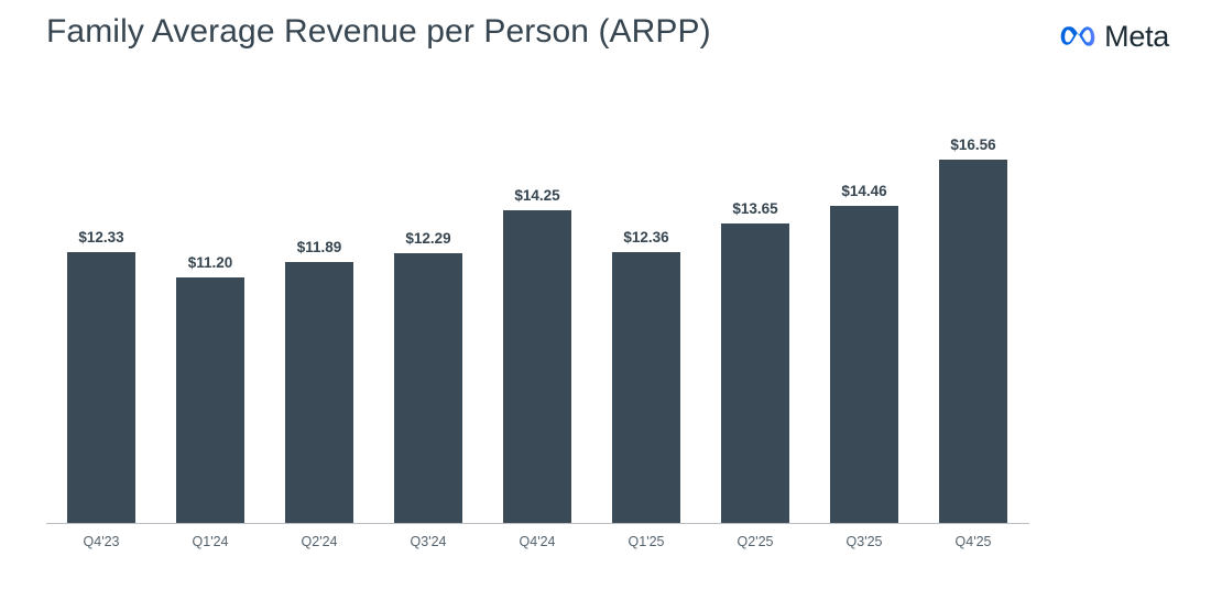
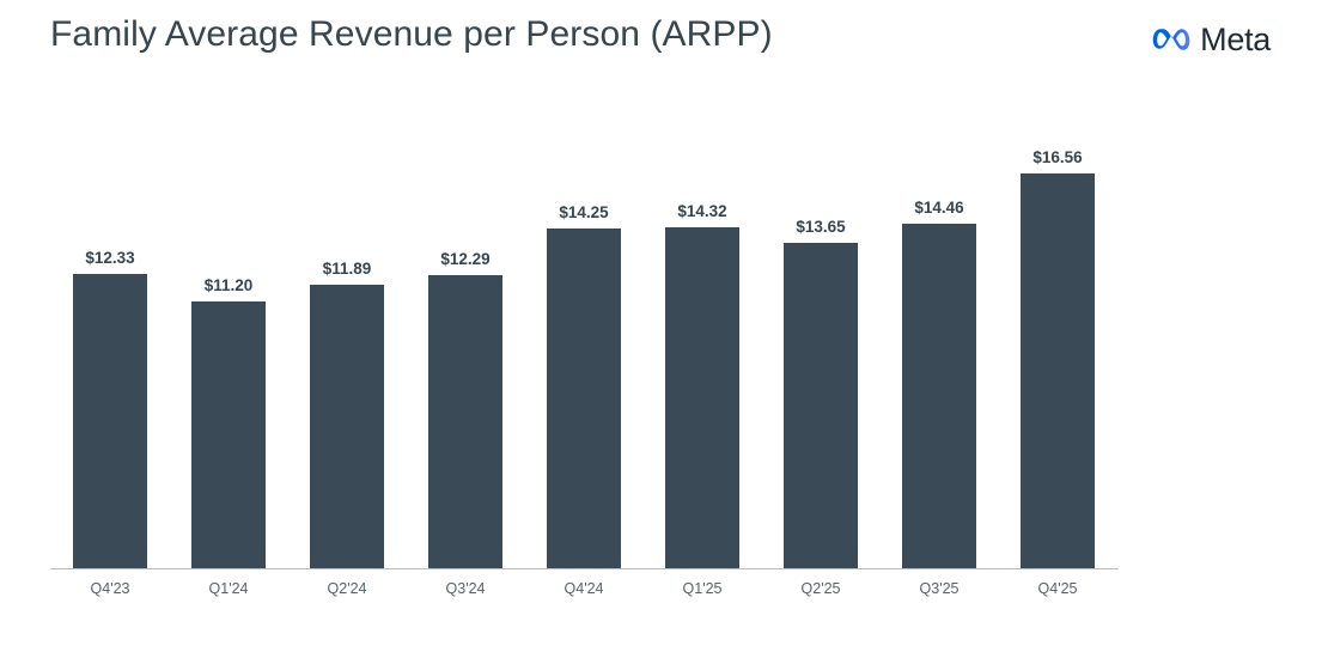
Q1'25: $12.36 -> $14.32
